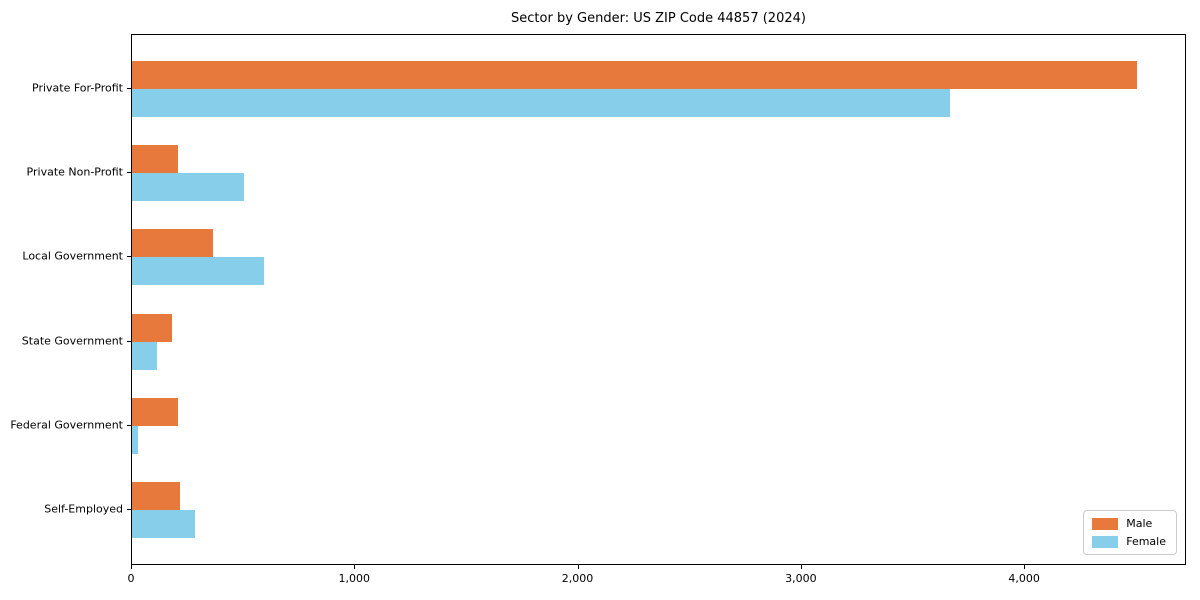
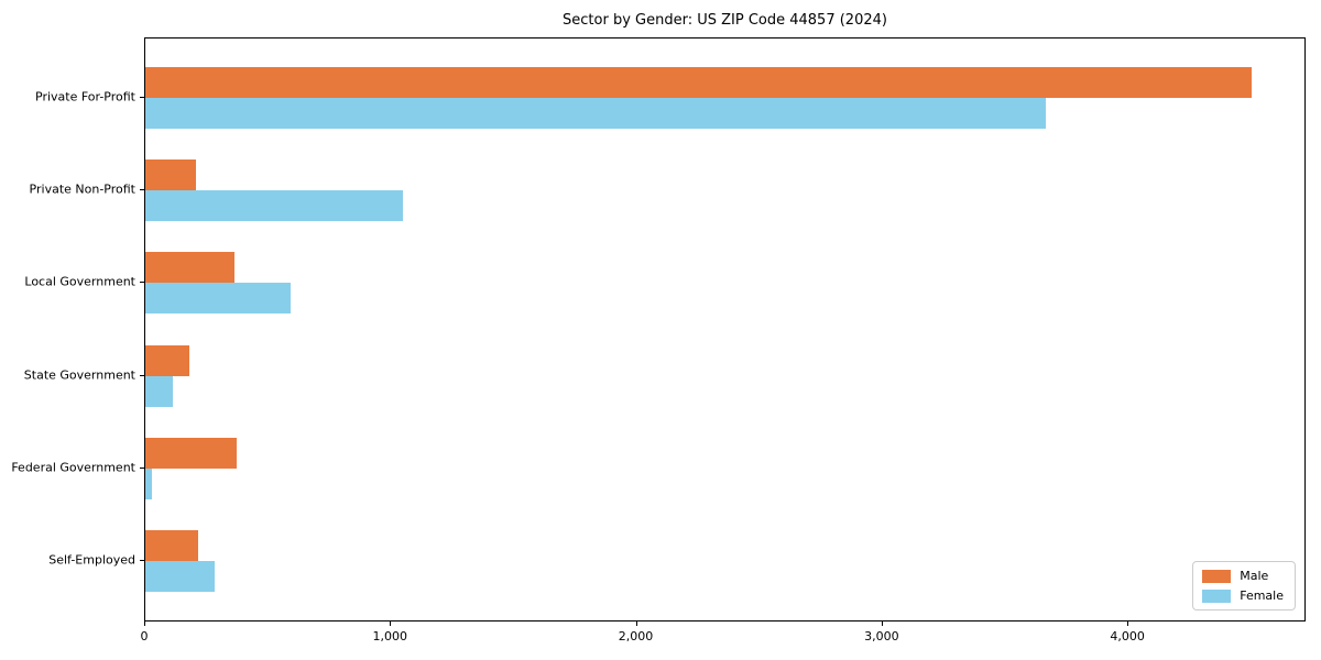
Female/Private Non-Profit: 500 -> 1050
Male/Federal Government: 200 -> 370
